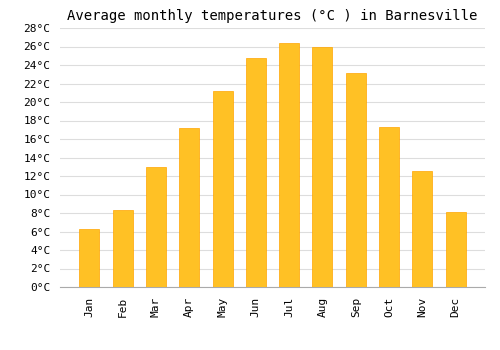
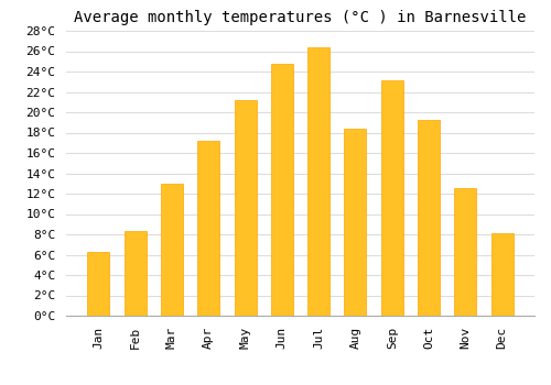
Aug: 26.0°C -> 18.4°C
Oct: 17.3°C -> 19.2°C
